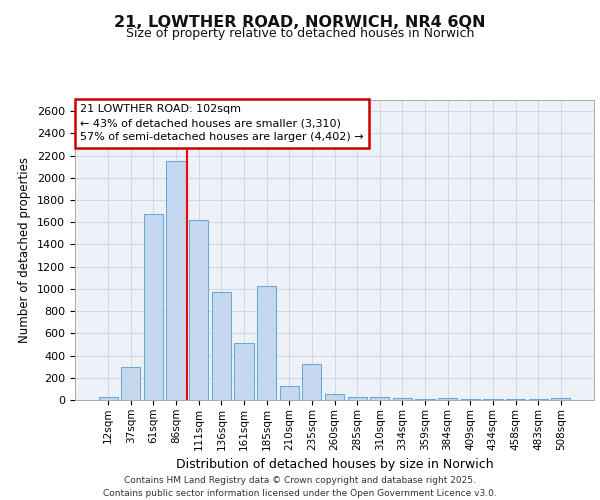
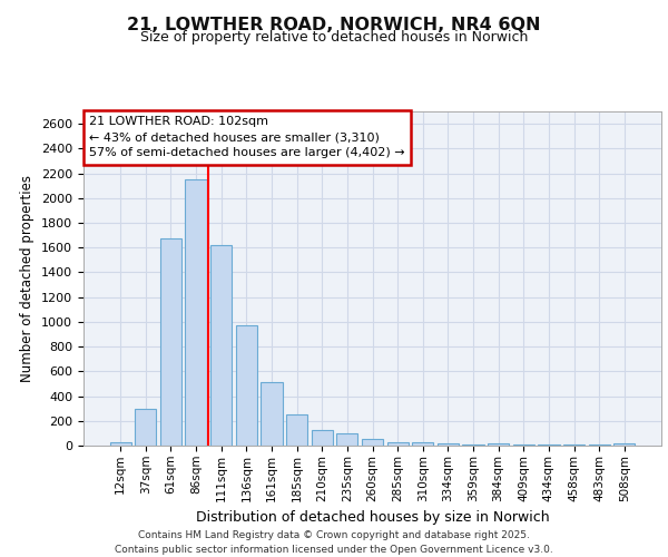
185sqm: 1030 -> 250
235sqm: 320 -> 100
